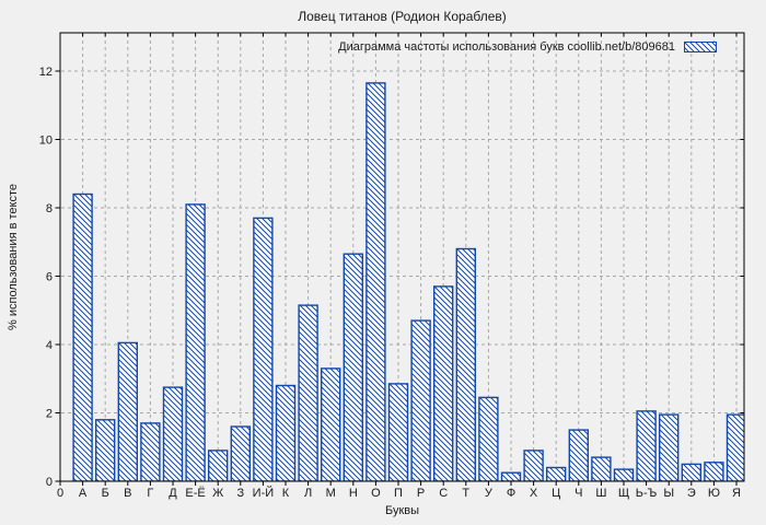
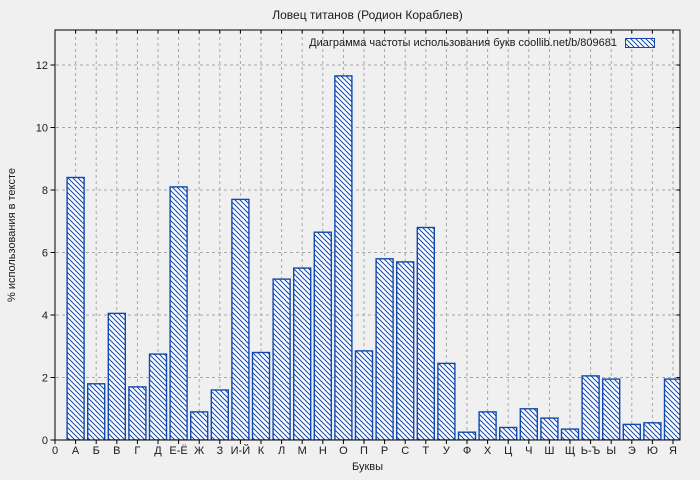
М: 3.3 -> 5.5
Р: 4.7 -> 5.8
Ч: 1.5 -> 1.0
